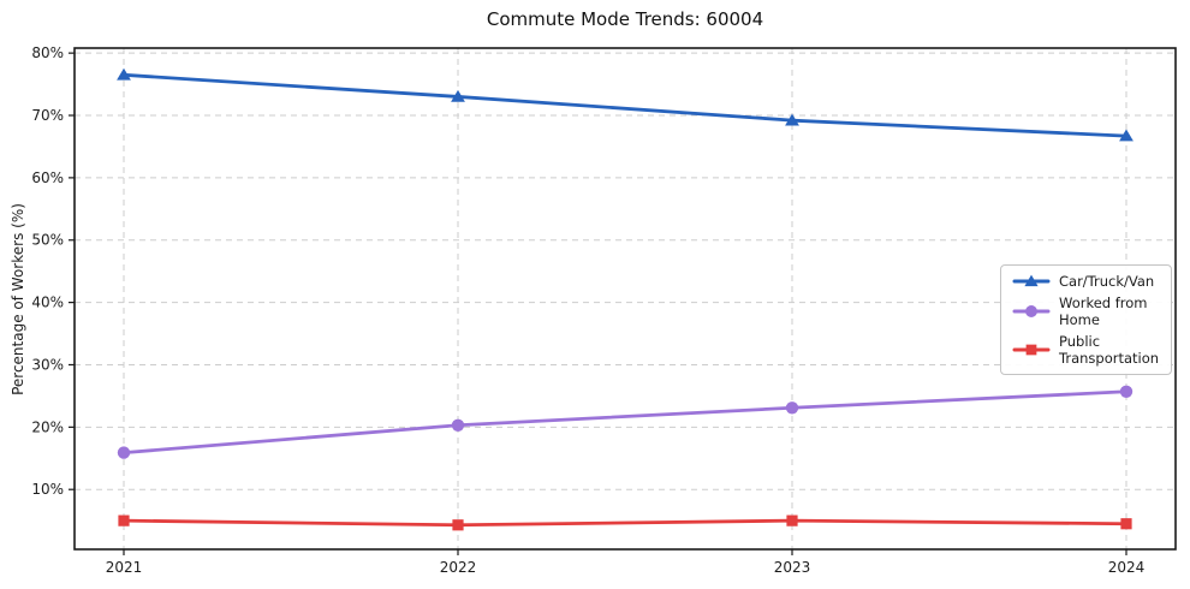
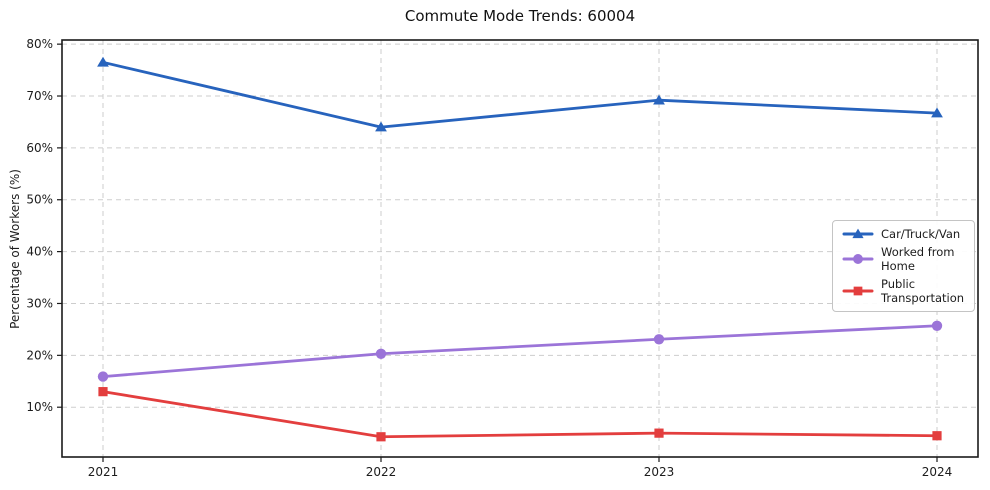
Public Transportation/2021: 5% -> 13%
Car/Truck/Van/2022: 73% -> 64%
